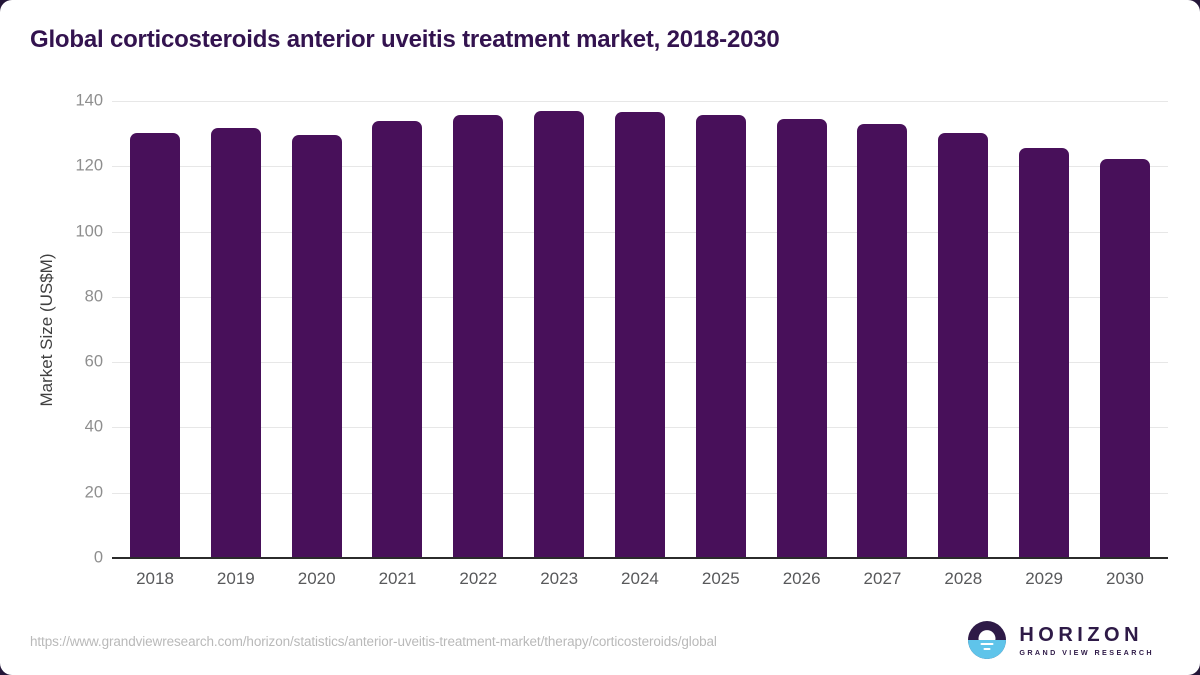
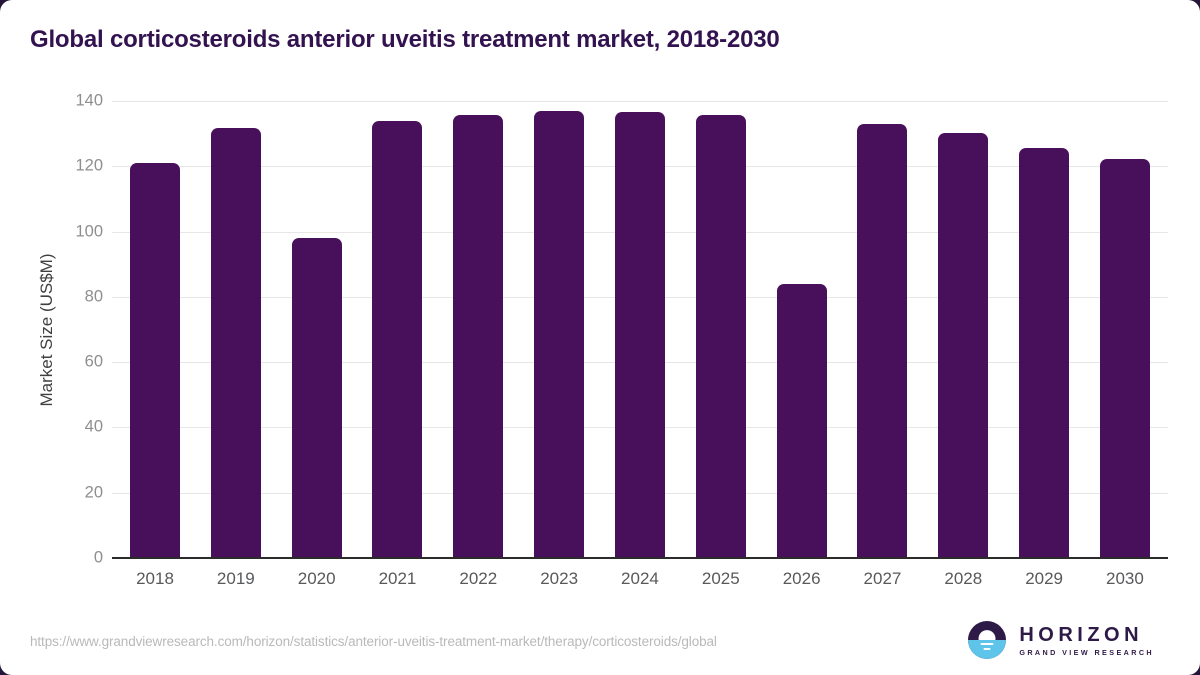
2018: 130 -> 121
2020: 130 -> 98
2026: 134 -> 84
